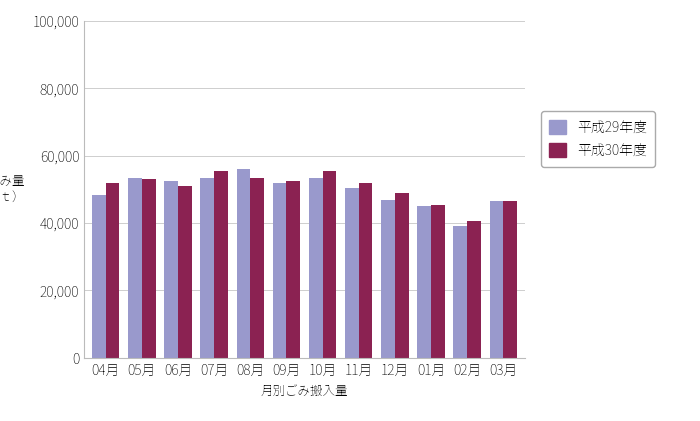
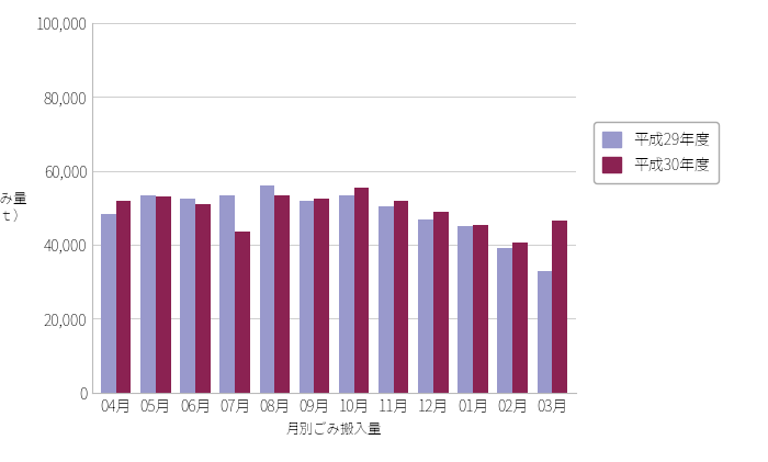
平成30年度/07月: 55,500 -> 43,500
平成29年度/03月: 46,500 -> 33,000
